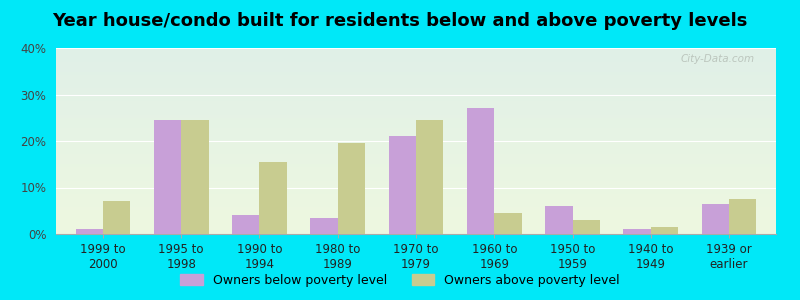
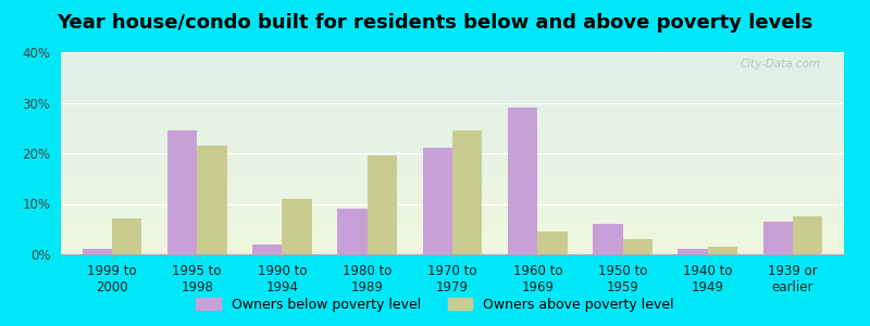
Owners above poverty level/1995 to 1998: 24.5% -> 21.5%
Owners below poverty level/1990 to 1994: 4.0% -> 2.0%
Owners above poverty level/1990 to 1994: 15.5% -> 11.0%
Owners below poverty level/1980 to 1989: 3.5% -> 9.0%
Owners below poverty level/1960 to 1969: 27.0% -> 29.0%
